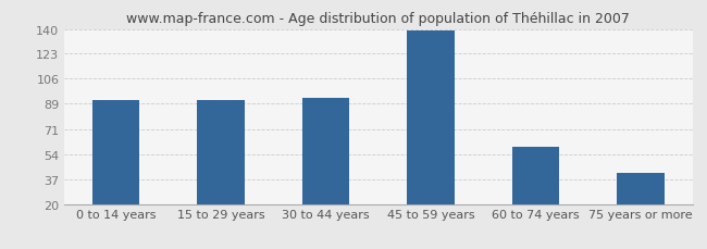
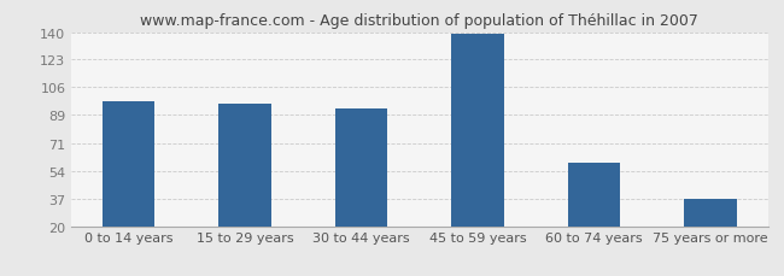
0 to 14 years: 91 -> 97
15 to 29 years: 91 -> 96
75 years or more: 41 -> 37
